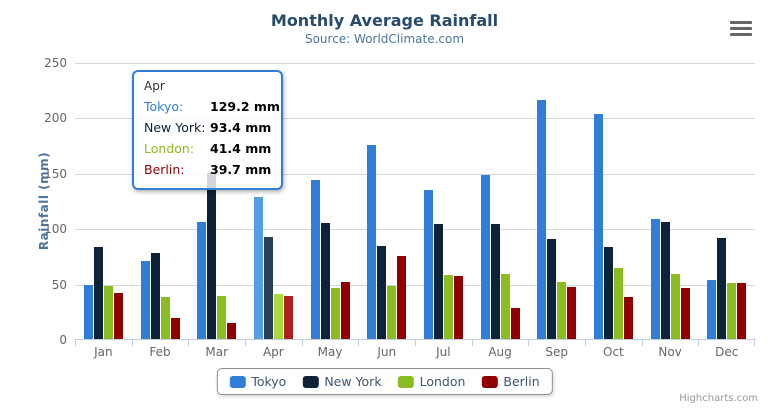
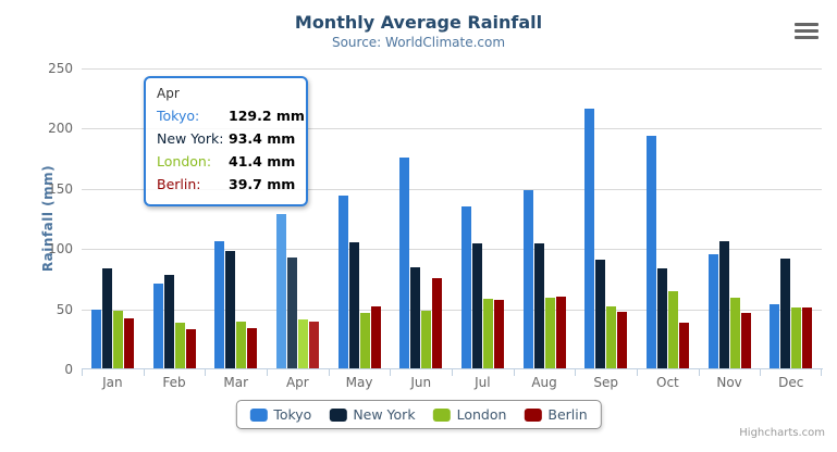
Berlin/Feb: 20 -> 33
New York/Mar: 151 -> 98
Berlin/Mar: 15 -> 34
Berlin/Aug: 29 -> 60
Tokyo/Oct: 204 -> 194
Tokyo/Nov: 109 -> 96
